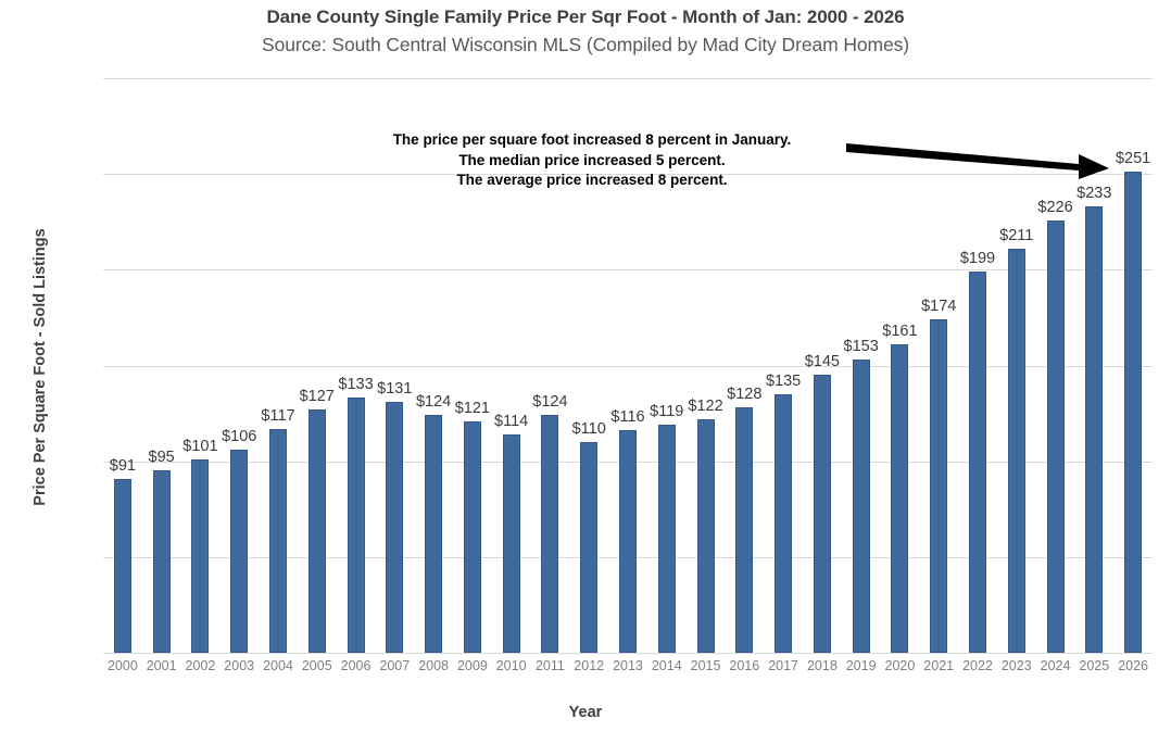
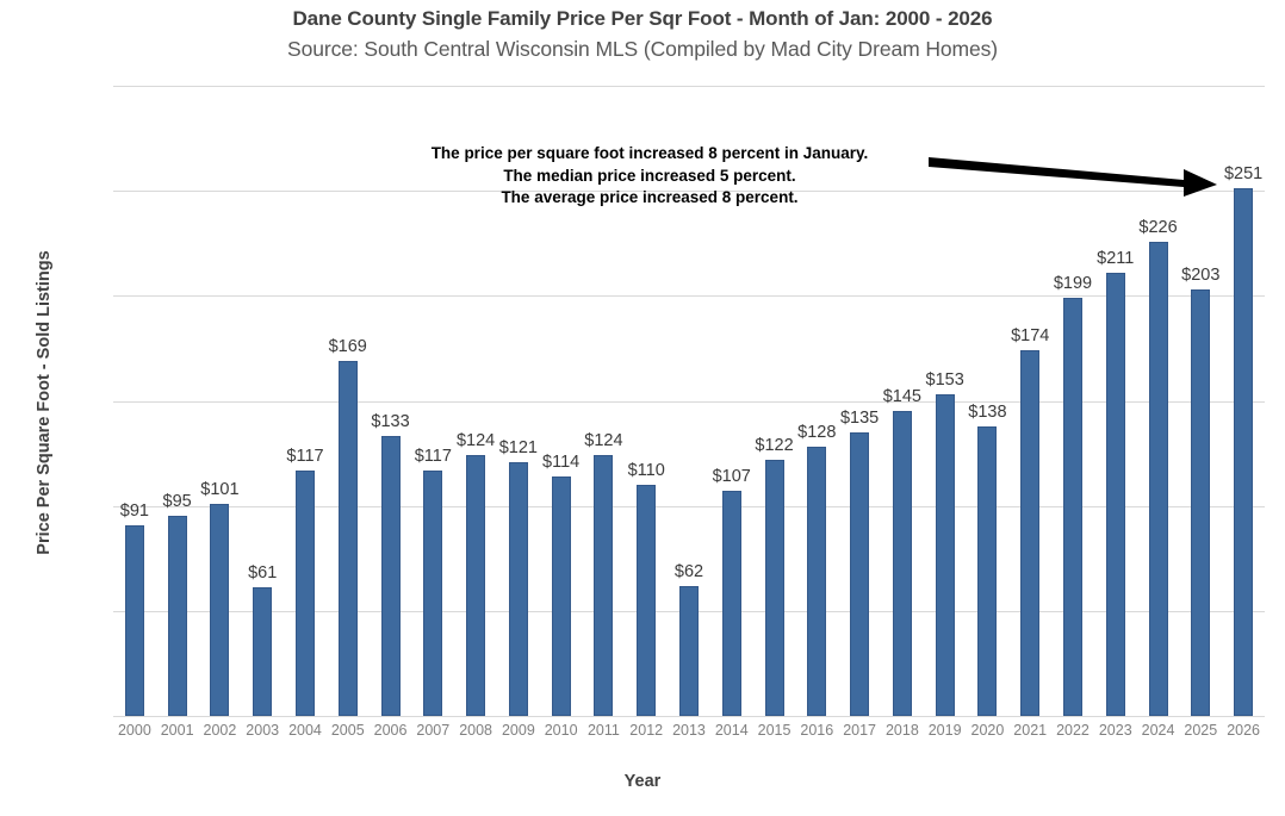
2003: $106 -> $61
2005: $127 -> $169
2007: $131 -> $117
2013: $116 -> $62
2014: $119 -> $107
2020: $161 -> $138
2025: $233 -> $203
